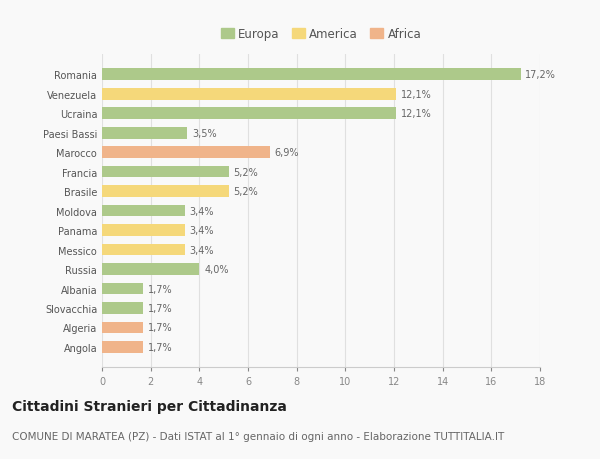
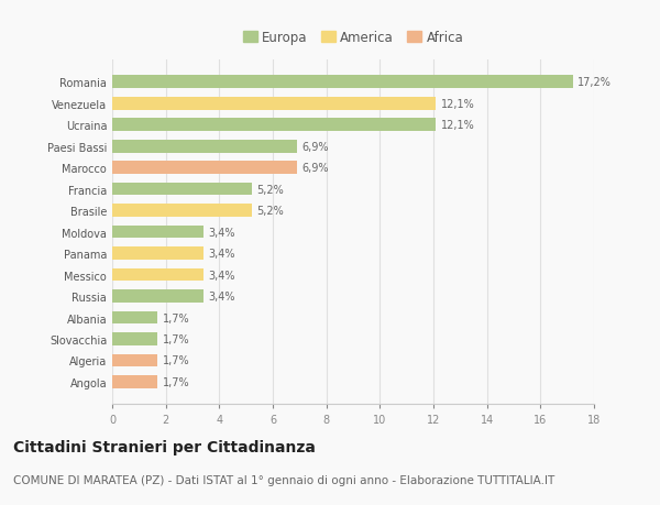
Paesi Bassi: 3,5% -> 6,9%
Russia: 4,0% -> 3,4%
